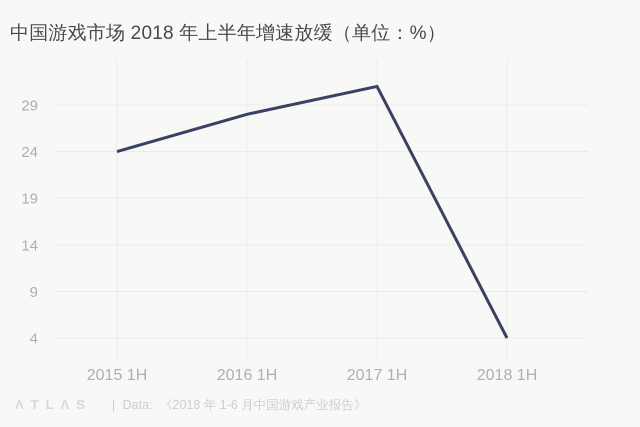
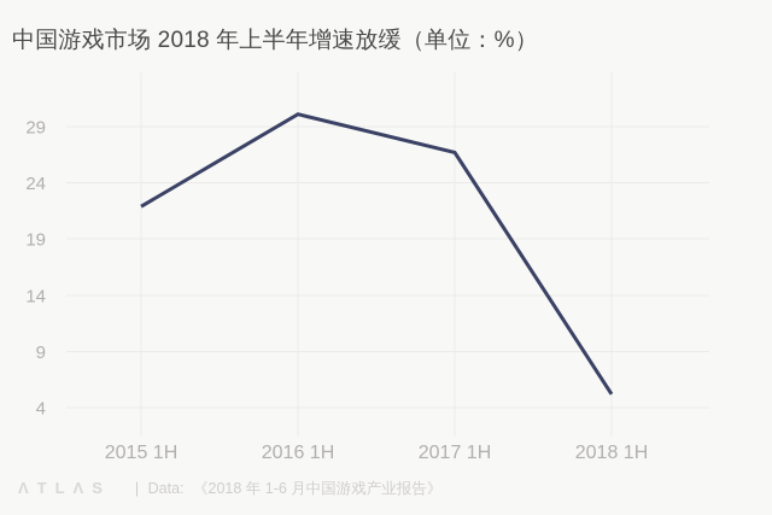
2015 1H: 24 -> 22
2016 1H: 28 -> 30
2017 1H: 31 -> 27
2018 1H: 4 -> 5
